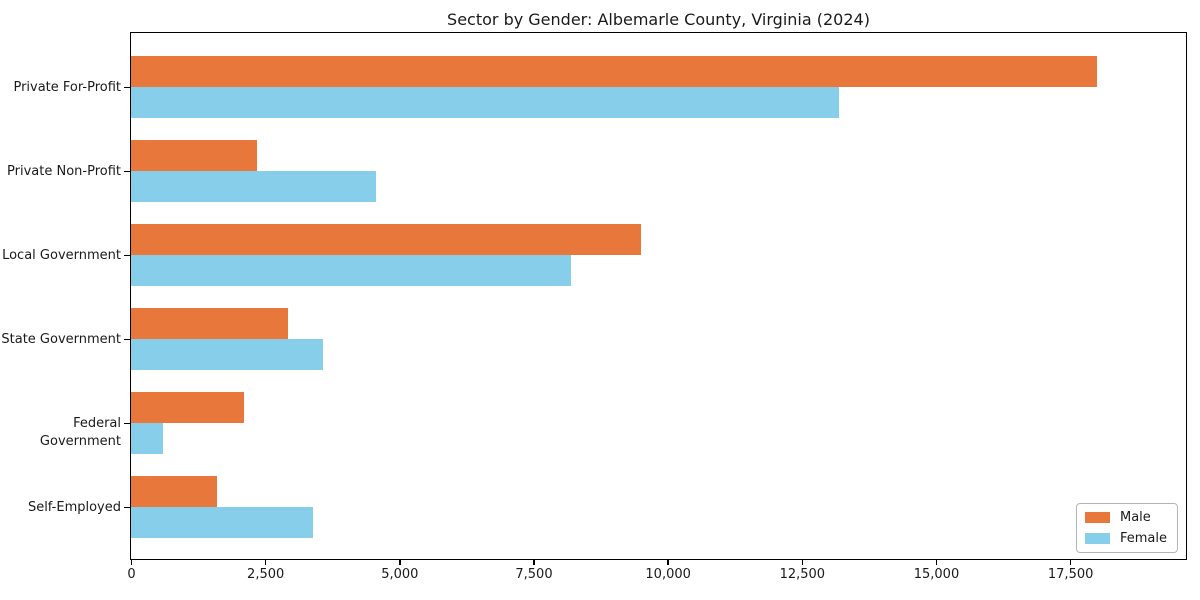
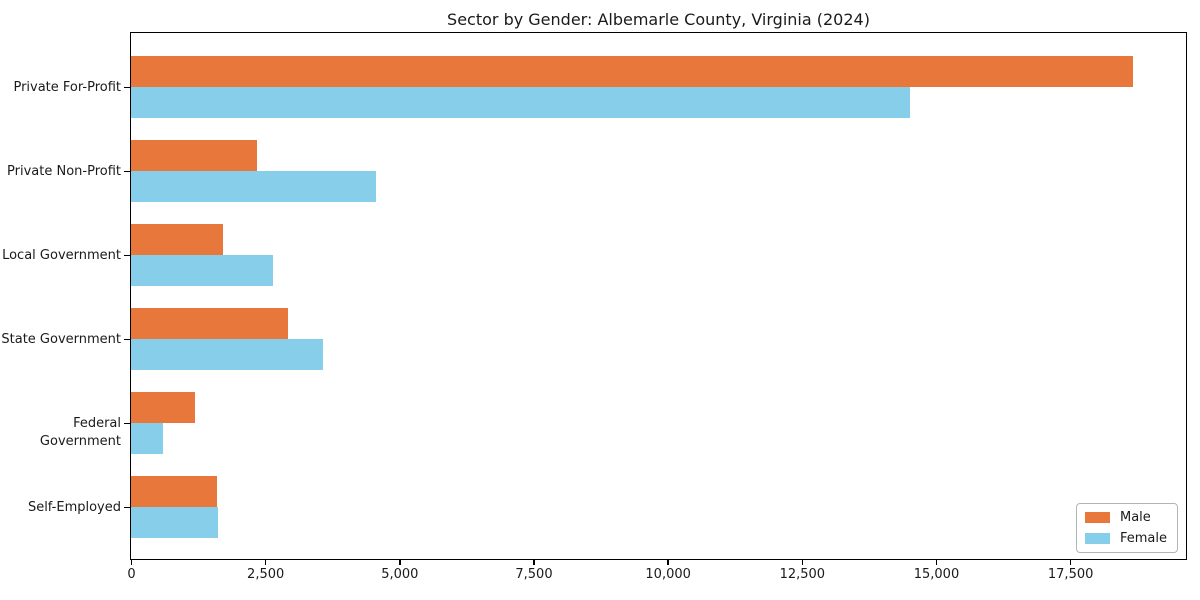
Male/Private For-Profit: 18000 -> 18700
Female/Private For-Profit: 13200 -> 14500
Male/Local Government: 9500 -> 1700
Female/Local Government: 8200 -> 2600
Male/Federal Government: 2100 -> 1200
Female/Self-Employed: 3400 -> 1600
